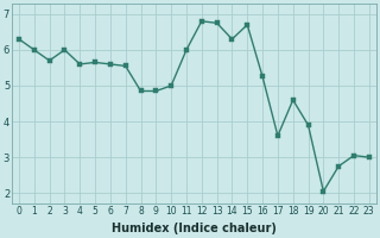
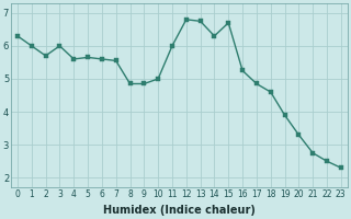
17: 3.60 -> 4.85
20: 2.05 -> 3.30
22: 3.05 -> 2.50
23: 3.00 -> 2.30
